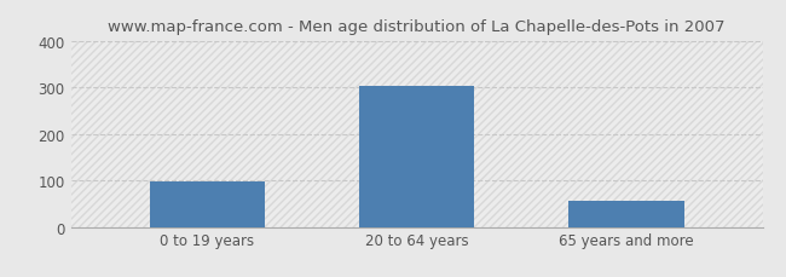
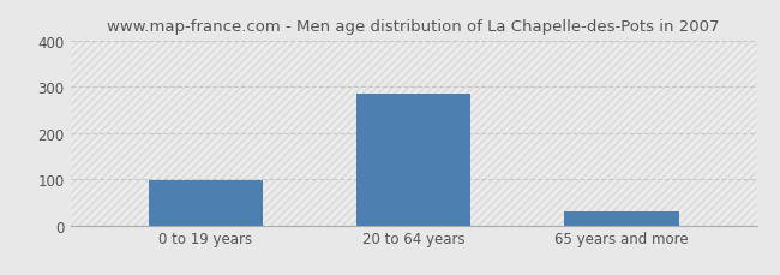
20 to 64 years: 303 -> 285
65 years and more: 57 -> 30
